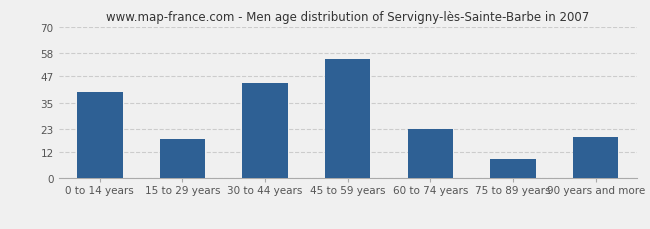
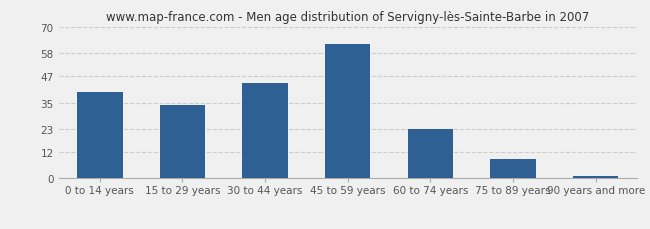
15 to 29 years: 18 -> 34
45 to 59 years: 55 -> 62
90 years and more: 19 -> 1
